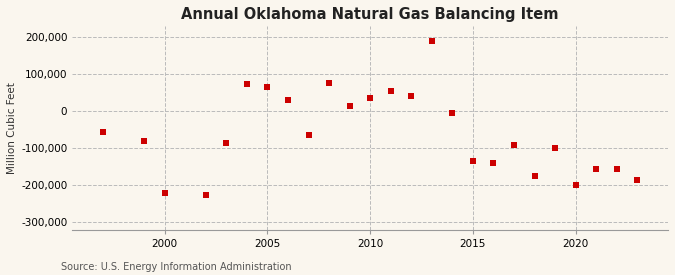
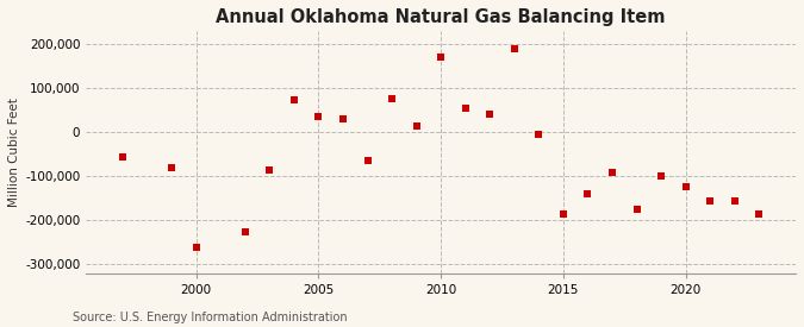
2000: -220,000 -> -260,000
2005: 65,000 -> 35,000
2010: 35,000 -> 170,000
2015: -135,000 -> -185,000
2020: -200,000 -> -125,000
